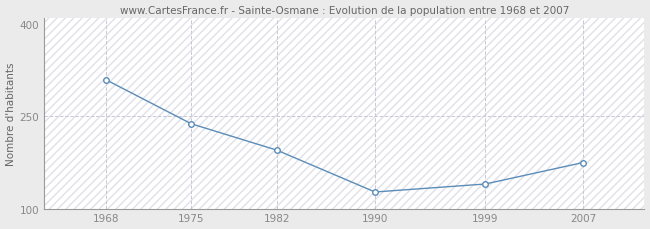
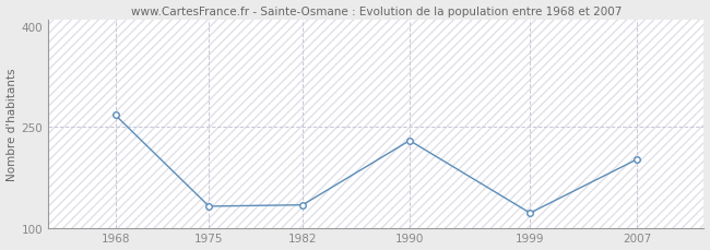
1968: 310 -> 268
1975: 238 -> 132
1982: 195 -> 134
1990: 127 -> 230
1999: 140 -> 122
2007: 175 -> 202
